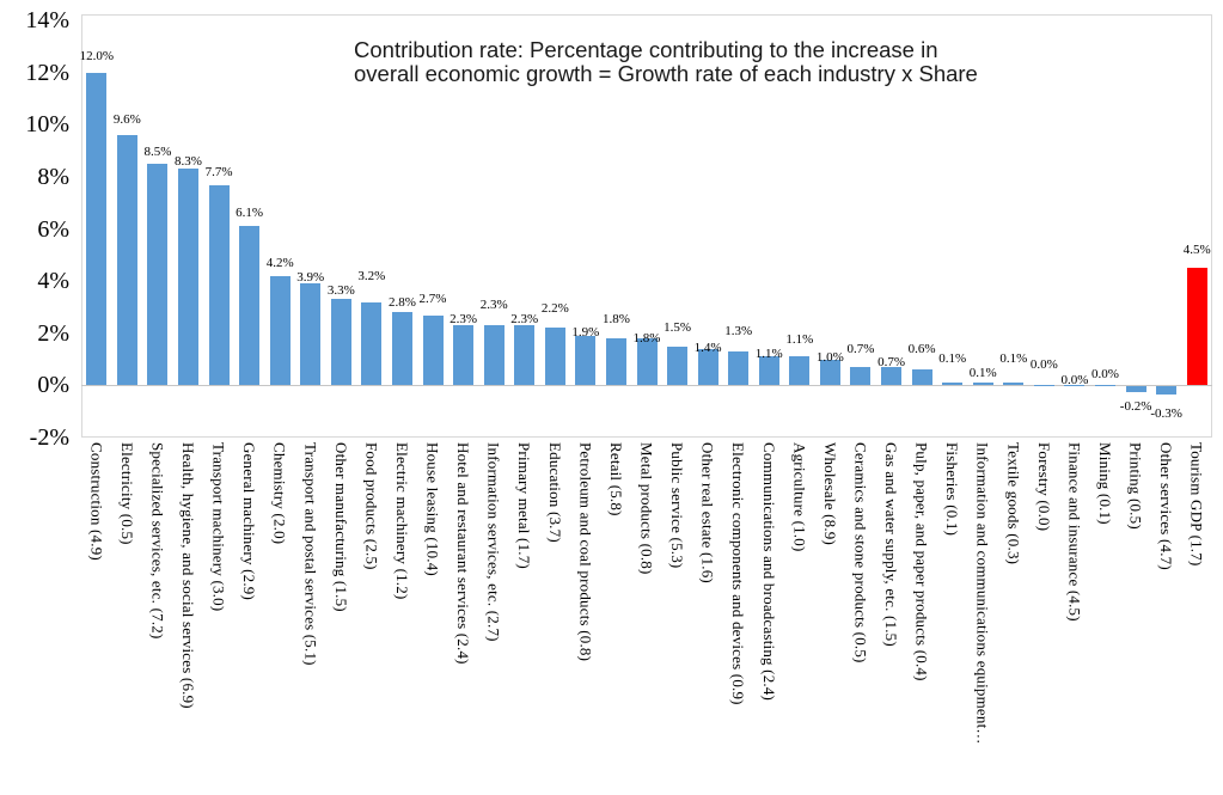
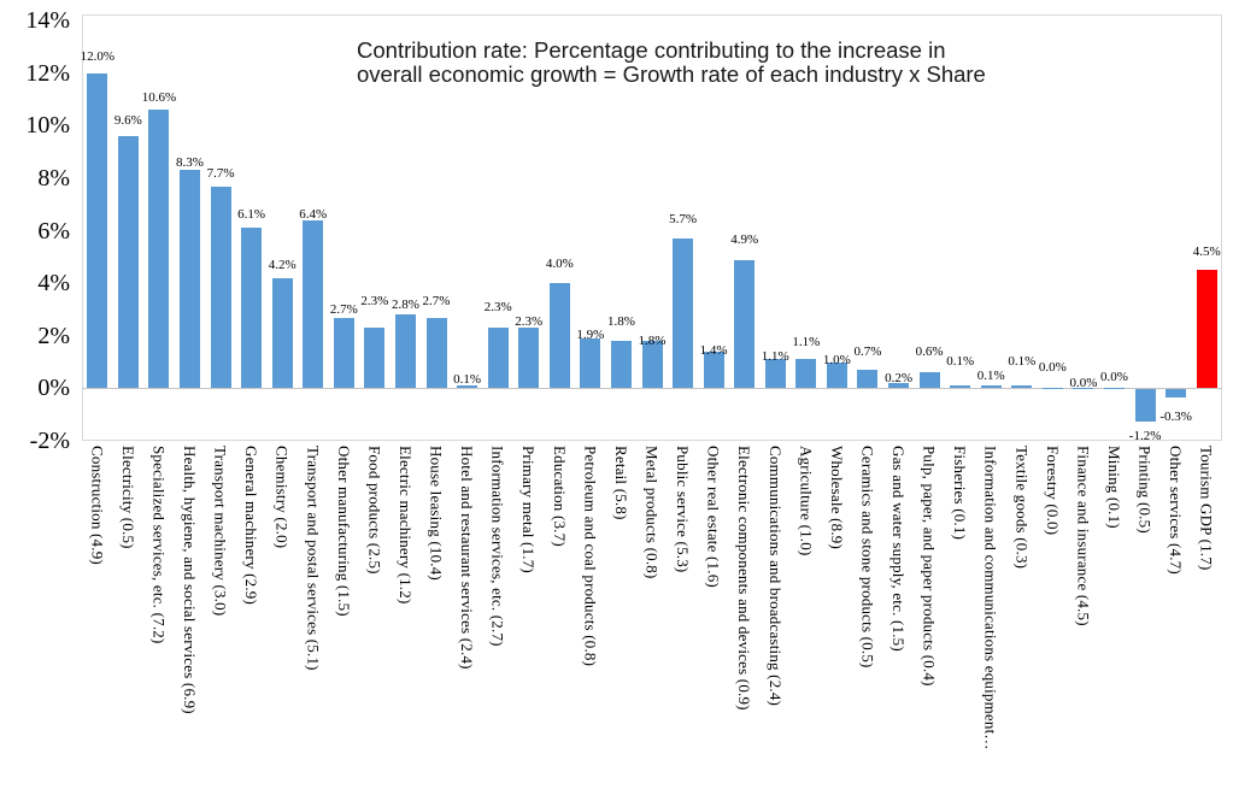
Specialized services, etc. (7.2): 8.5% -> 10.6%
Transport and postal services (5.1): 3.9% -> 6.4%
Other manufacturing (1.5): 3.3% -> 2.7%
Food products (2.5): 3.2% -> 2.3%
Hotel and restaurant services (2.4): 2.3% -> 0.1%
Education (3.7): 2.2% -> 4.0%
Public service (5.3): 1.5% -> 5.7%
Electronic components and devices (0.9): 1.3% -> 4.9%
Gas and water supply, etc. (1.5): 0.7% -> 0.2%
Printing (0.5): -0.2% -> -1.2%
